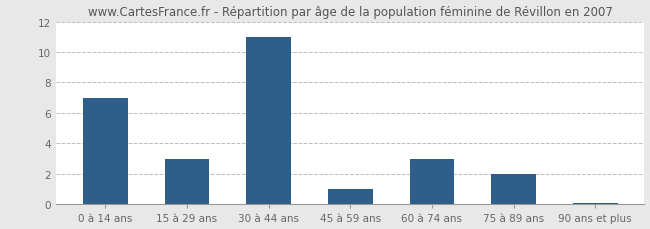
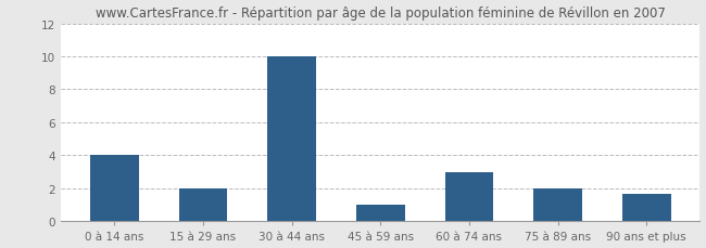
0 à 14 ans: 7.0 -> 4.0
15 à 29 ans: 3.0 -> 2.0
30 à 44 ans: 11.0 -> 10.0
90 ans et plus: 0.1 -> 1.7
